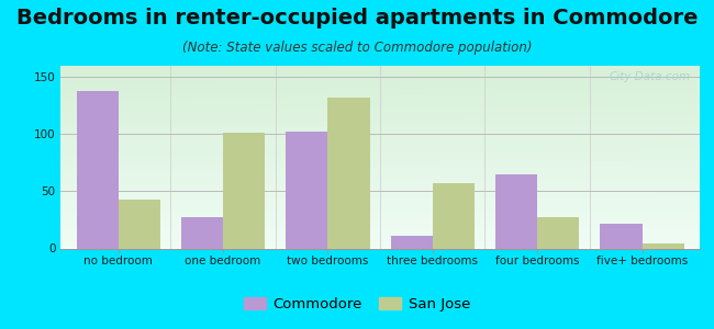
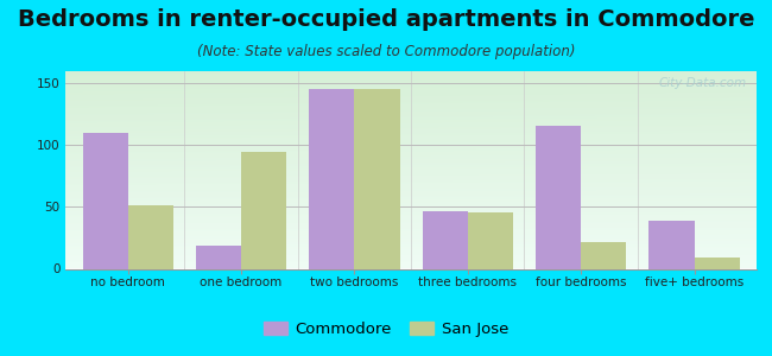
Commodore/no bedroom: 138 -> 110
San Jose/no bedroom: 43 -> 51
Commodore/one bedroom: 27 -> 19
San Jose/one bedroom: 101 -> 95
Commodore/two bedrooms: 102 -> 146
San Jose/two bedrooms: 132 -> 146
Commodore/three bedrooms: 11 -> 47
San Jose/three bedrooms: 57 -> 46
Commodore/four bedrooms: 65 -> 116
San Jose/four bedrooms: 27 -> 22
Commodore/five+ bedrooms: 22 -> 39
San Jose/five+ bedrooms: 4 -> 9
